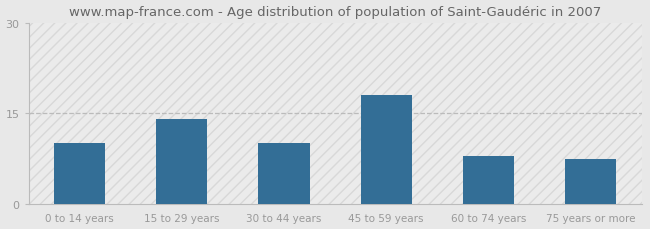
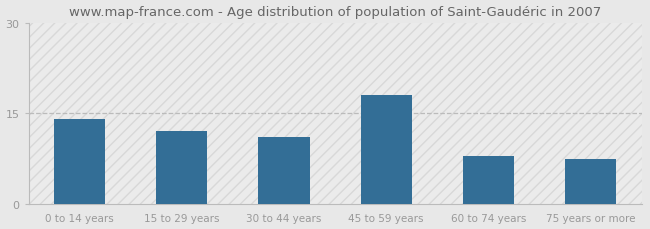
0 to 14 years: 10.0 -> 14.0
15 to 29 years: 14.0 -> 12.0
30 to 44 years: 10.0 -> 11.0
